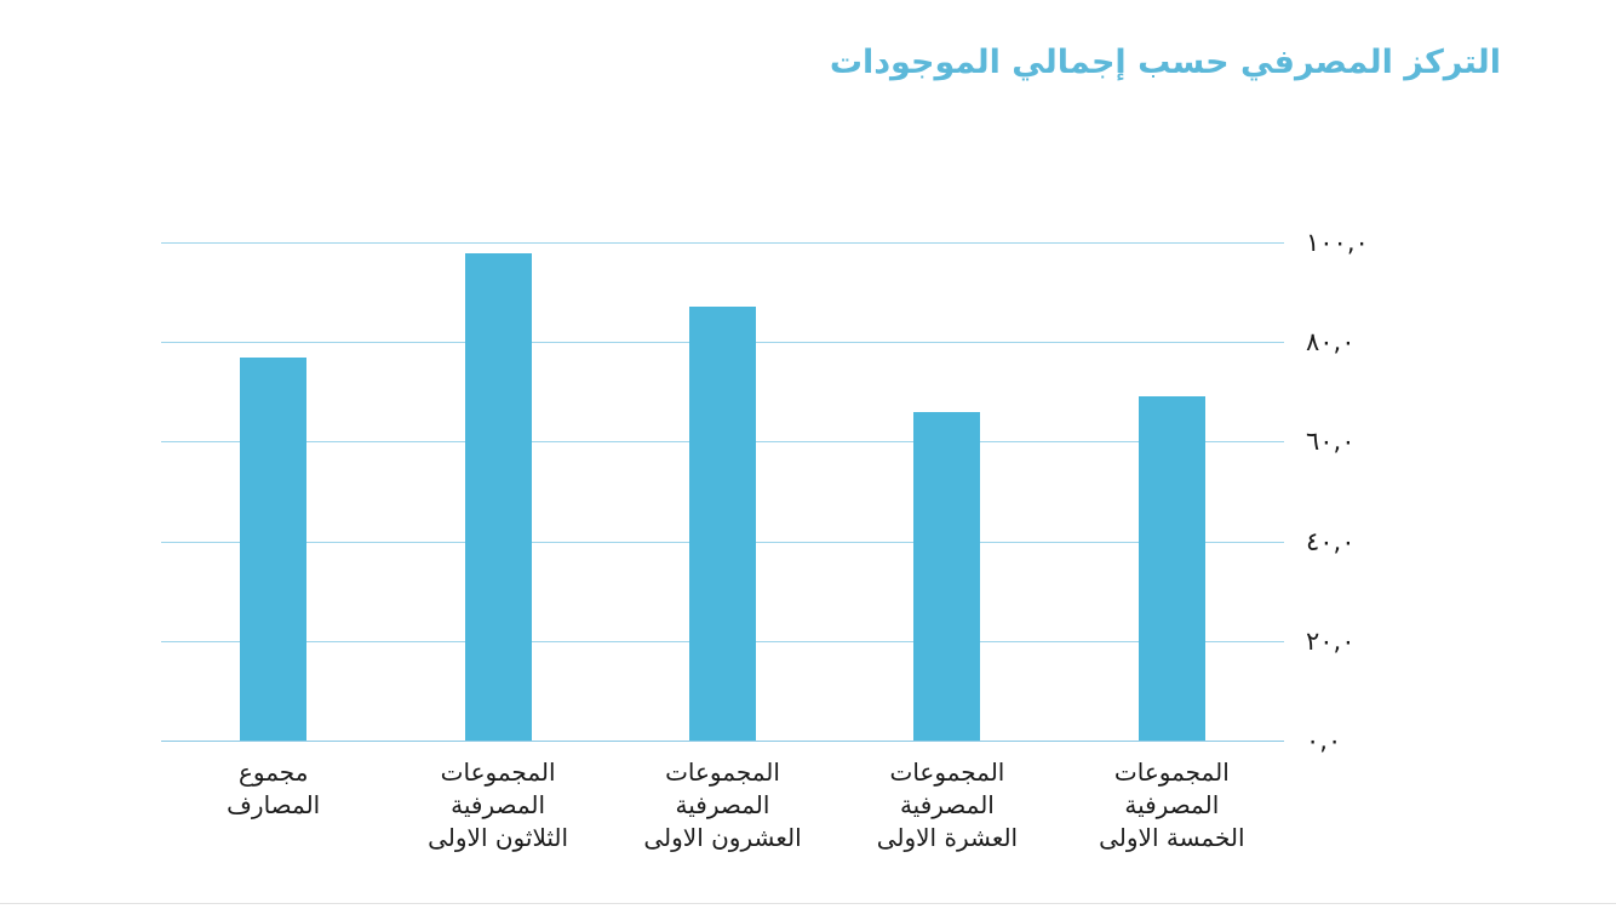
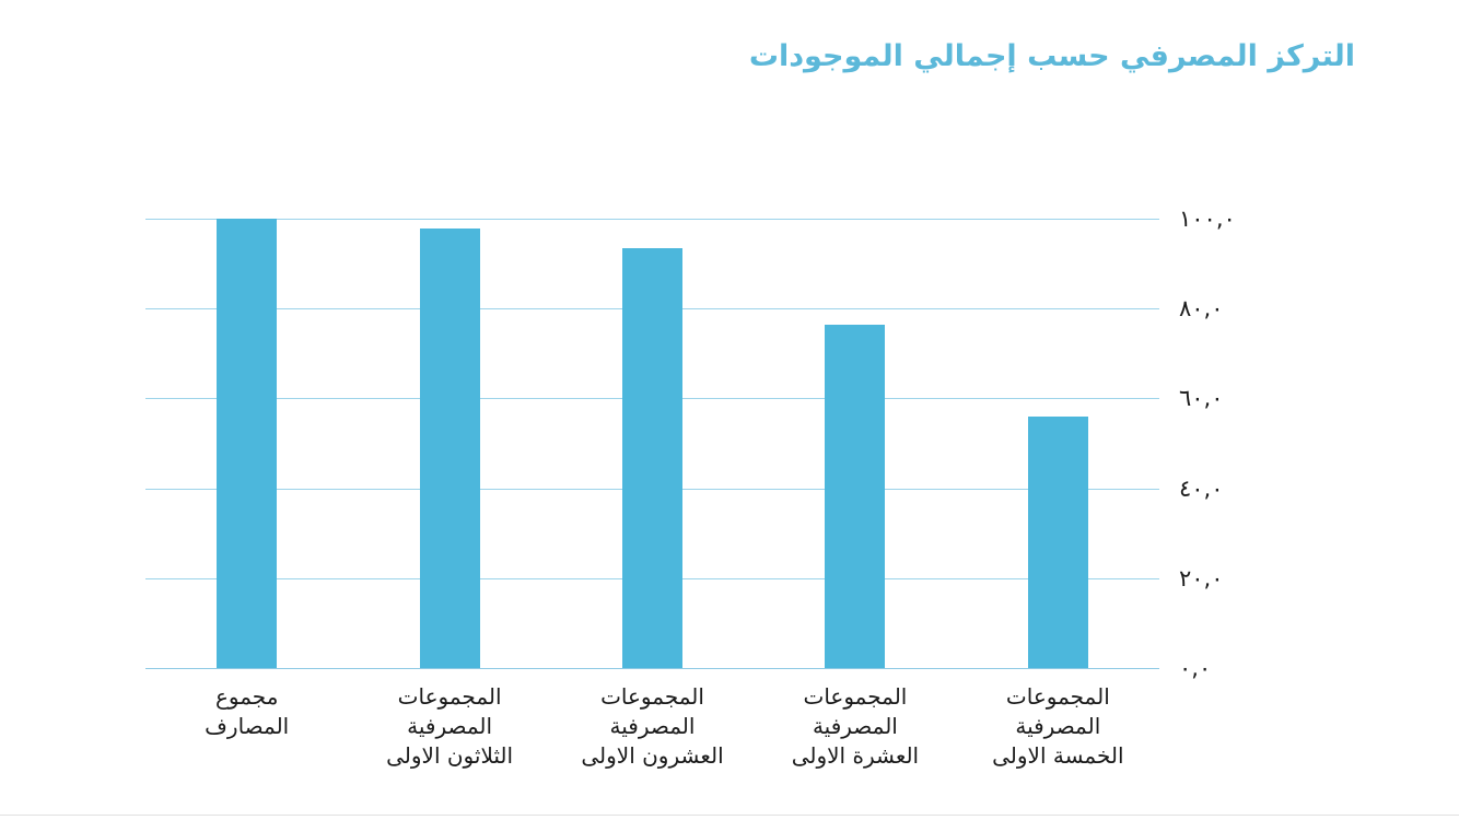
مجموع المصارف: 77 -> 100
المجموعات المصرفية العشرون الاولى: 87 -> 93
المجموعات المصرفية العشرة الاولى: 66 -> 76
المجموعات المصرفية الخمسة الاولى: 69 -> 56
